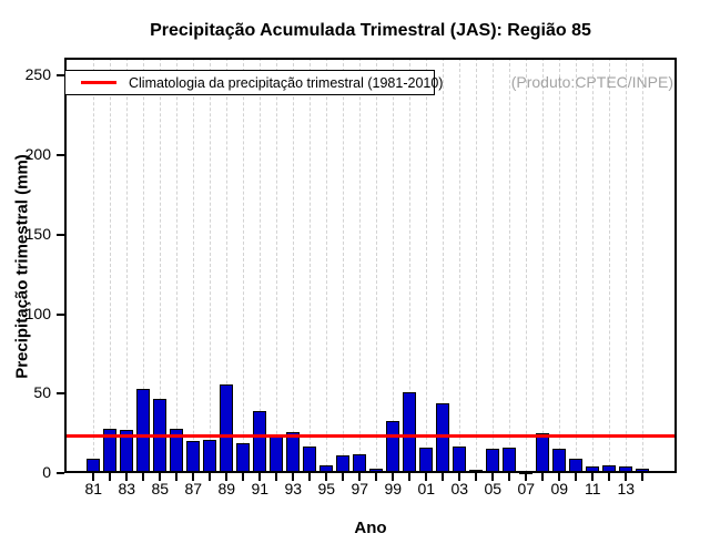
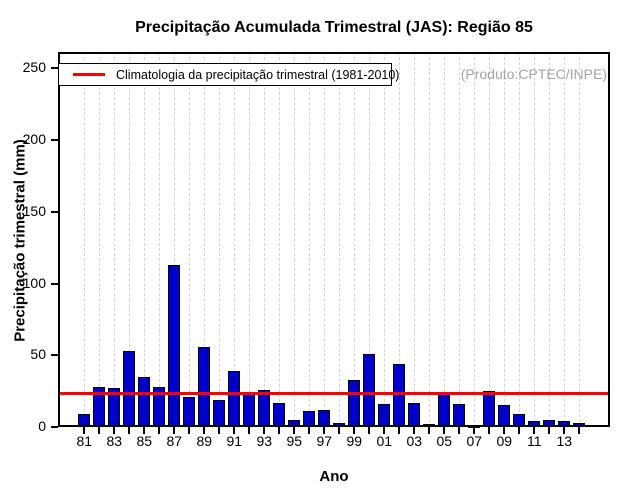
85: 47 -> 35
87: 20 -> 113
05: 15 -> 24
